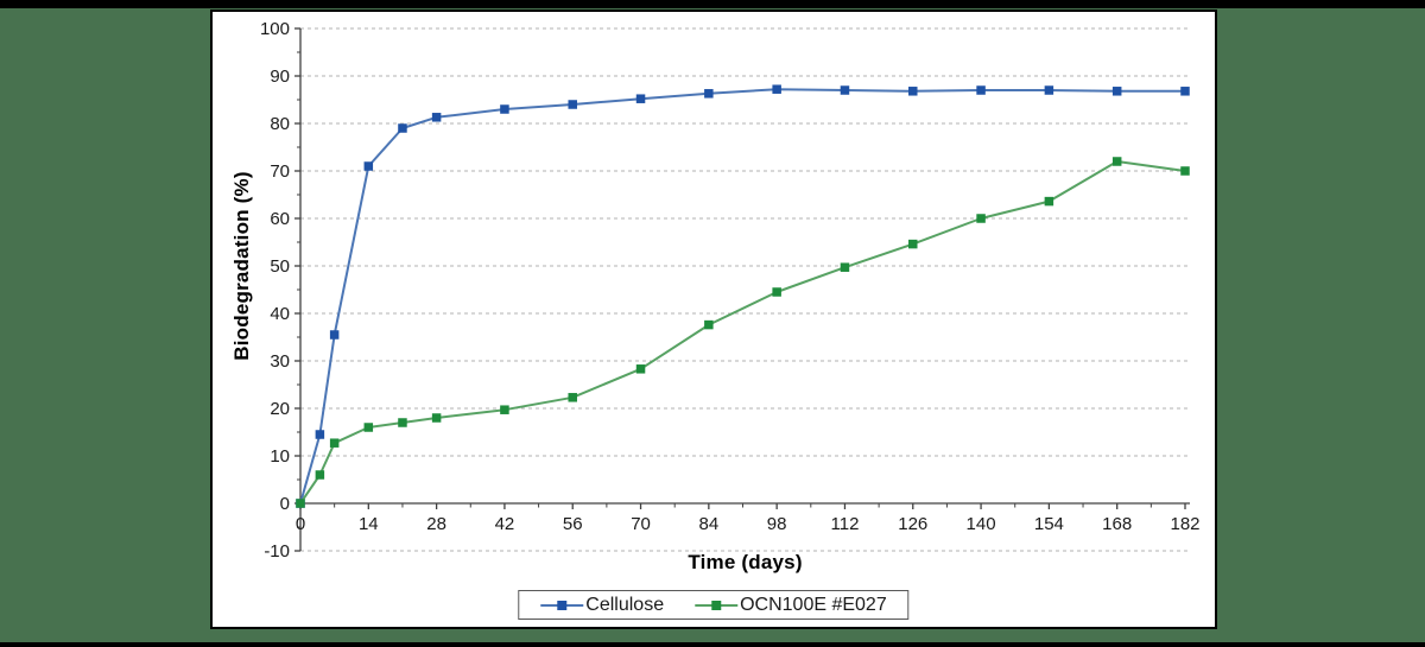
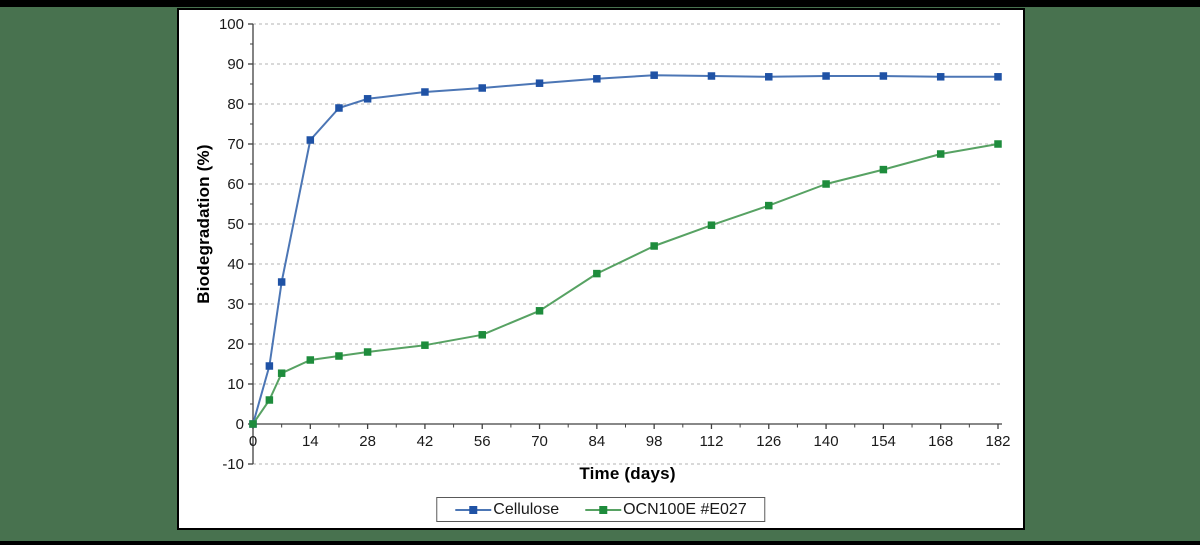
OCN100E #E027/168: 72 -> 68
